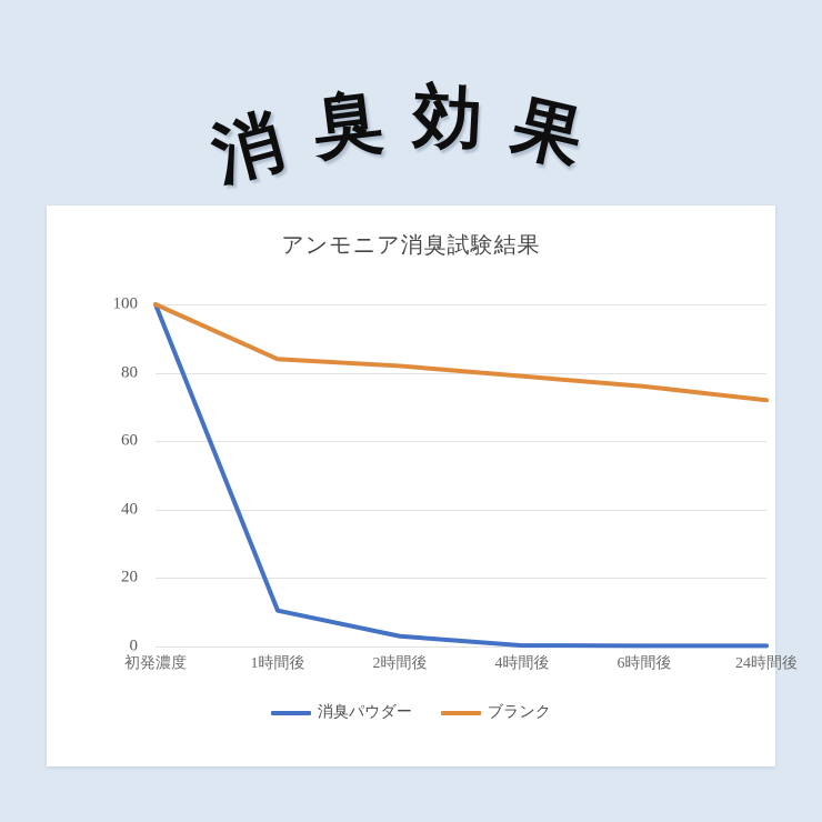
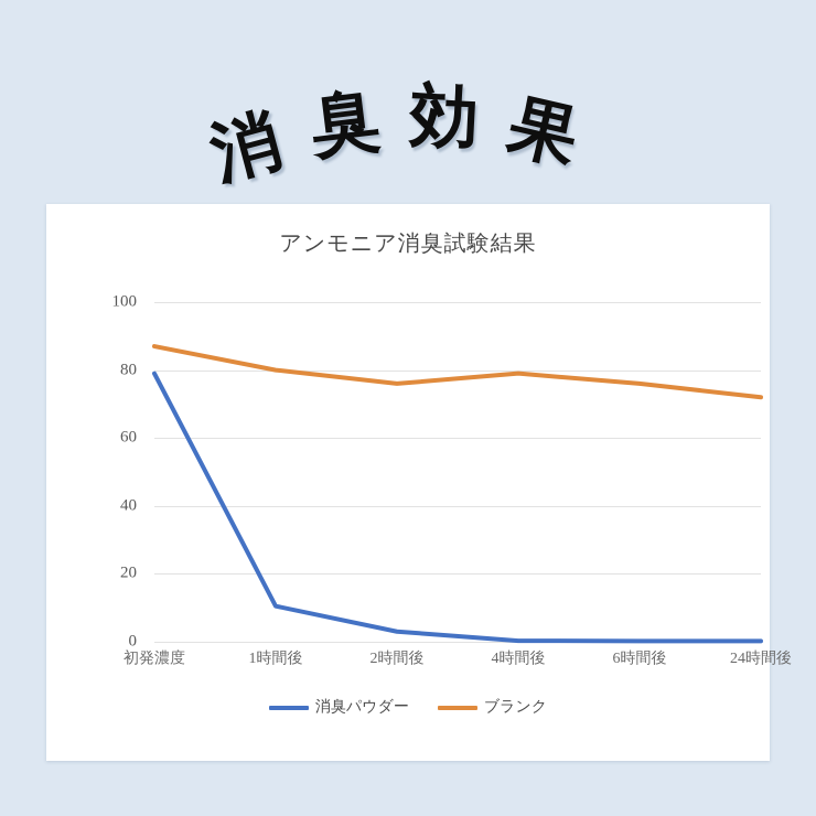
消臭パウダー/初発濃度: 100 -> 79
ブランク/初発濃度: 100 -> 87
ブランク/1時間後: 84 -> 80
ブランク/2時間後: 82 -> 76
